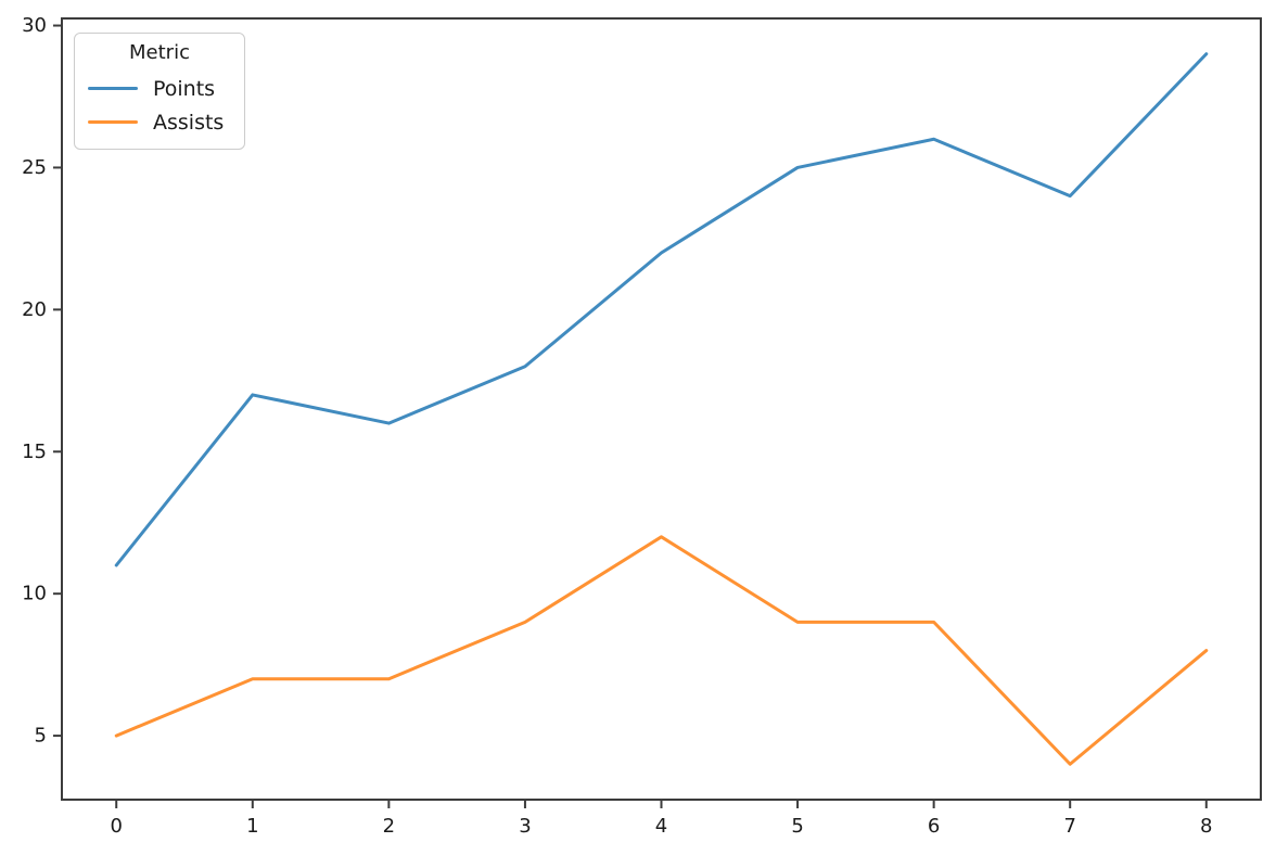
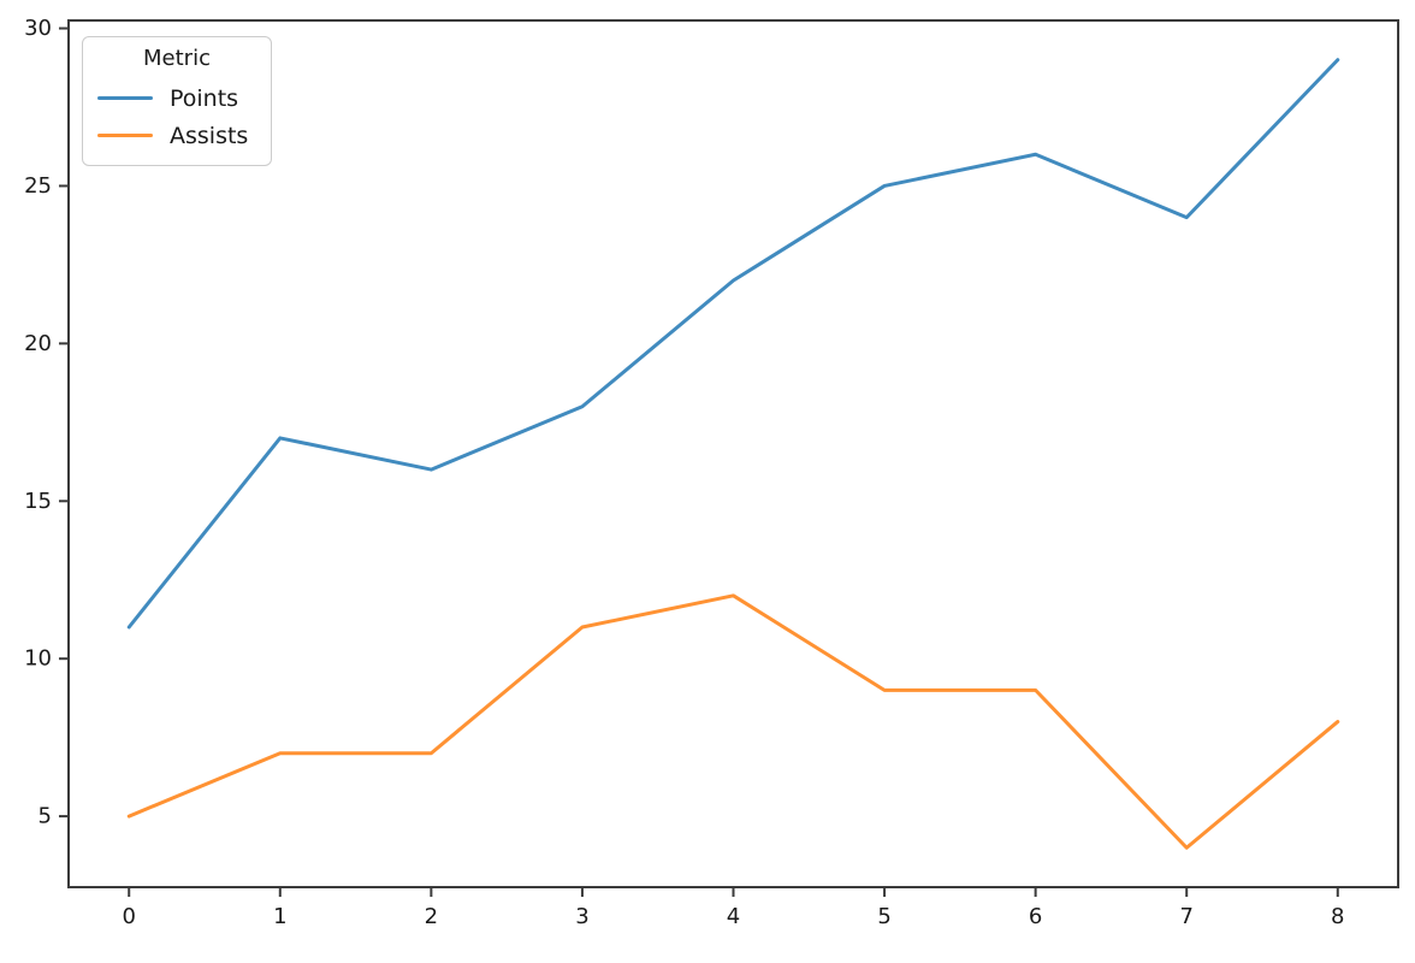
Assists/3: 9 -> 11
